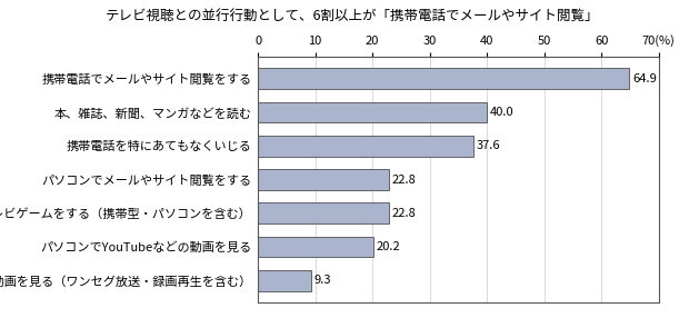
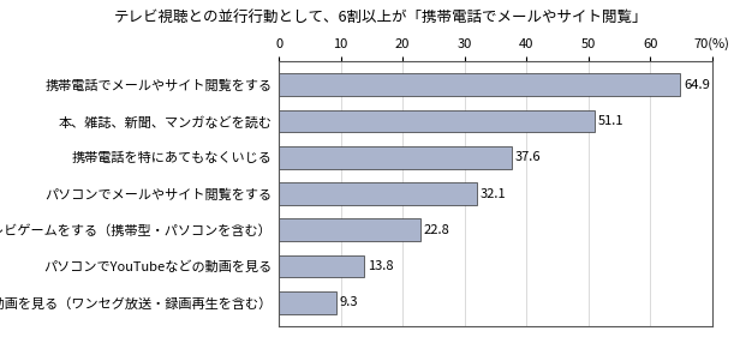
本、雑誌、新聞、マンガなどを読む: 40.0 -> 51.1
パソコンでメールやサイト閲覧をする: 22.8 -> 32.1
パソコンでYouTubeなどの動画を見る: 20.2 -> 13.8
